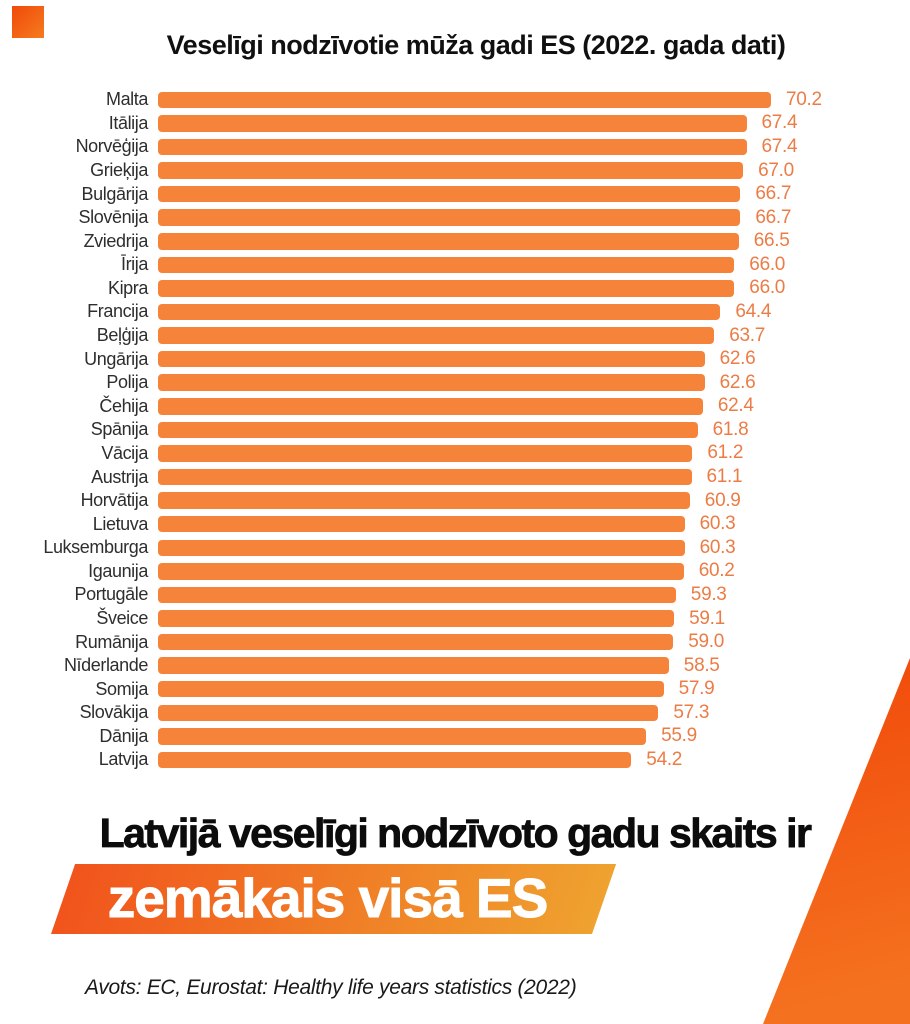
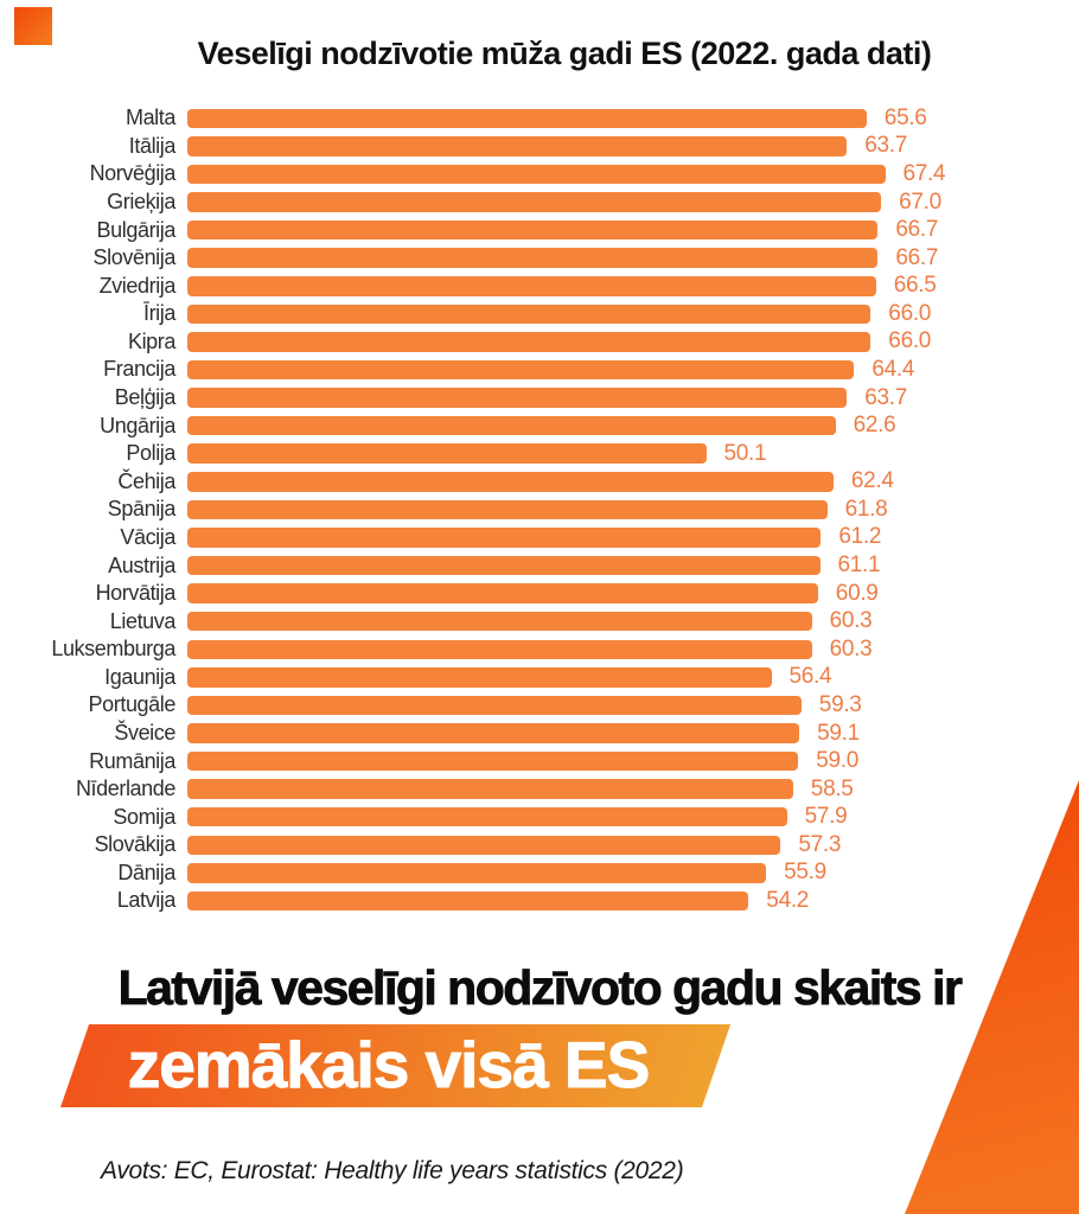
Malta: 70.2 -> 65.6
Itālija: 67.4 -> 63.7
Polija: 62.6 -> 50.1
Igaunija: 60.2 -> 56.4
